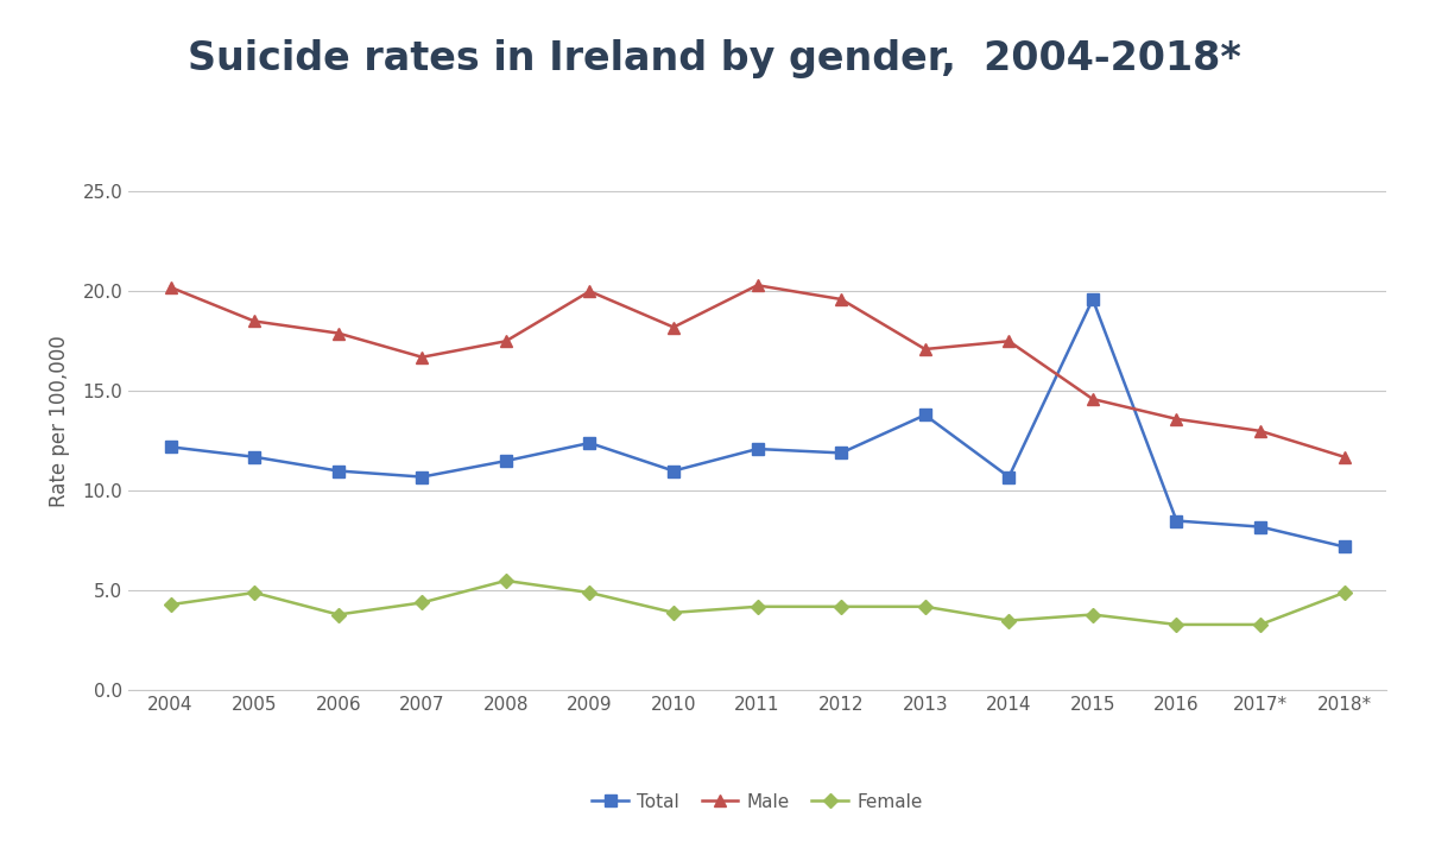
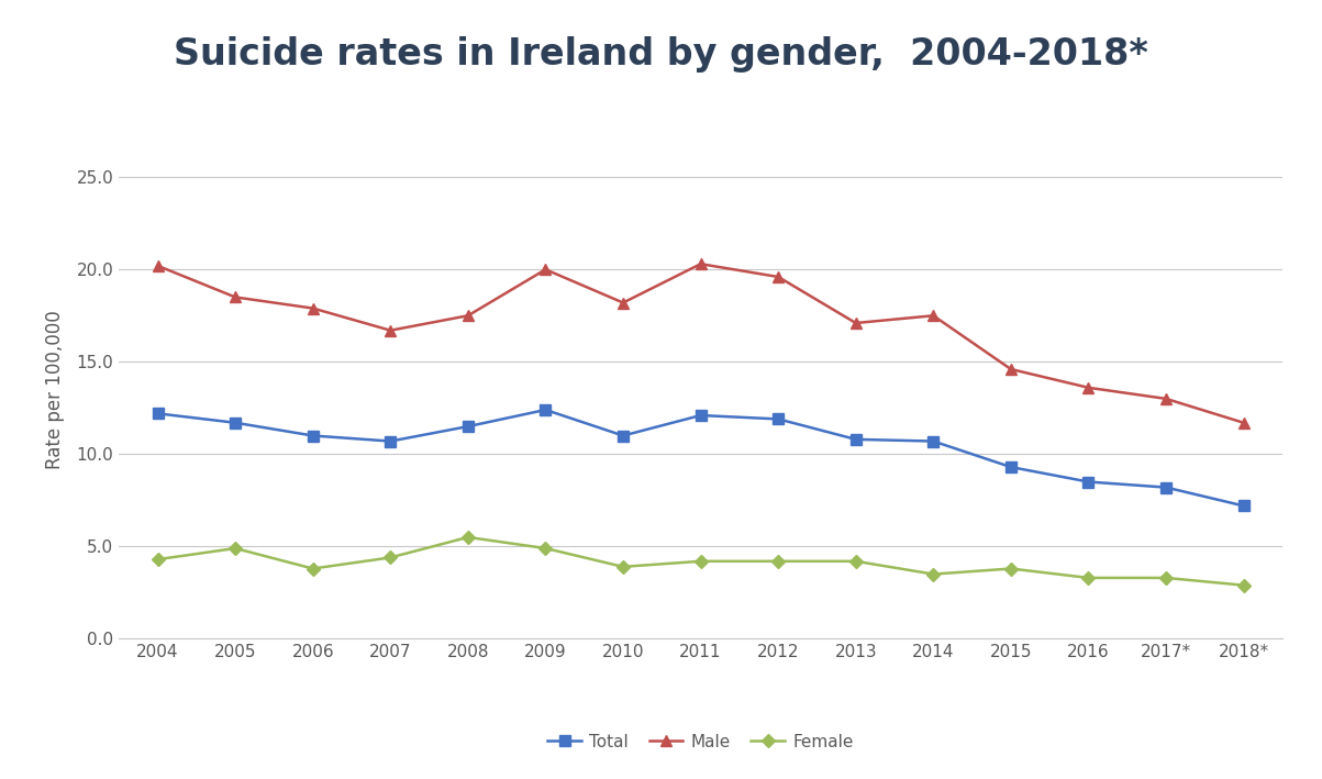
Total/2013: 13.8 -> 10.8
Total/2015: 19.6 -> 9.3
Female/2018*: 4.9 -> 2.9
